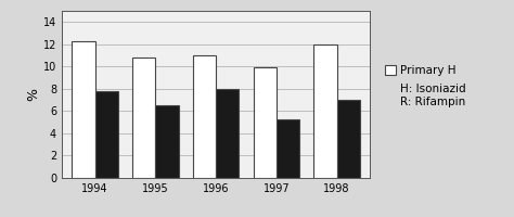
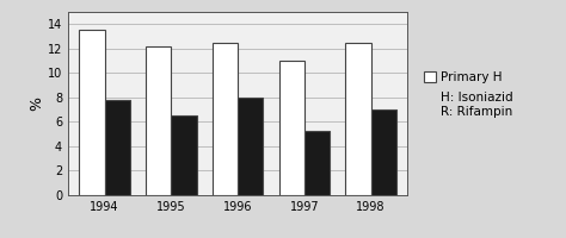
Primary H/1994: 12.3 -> 13.5
Primary H/1995: 10.8 -> 12.2
Primary H/1996: 11.0 -> 12.5
Primary H/1997: 9.9 -> 11.0
Primary H/1998: 12.0 -> 12.5
